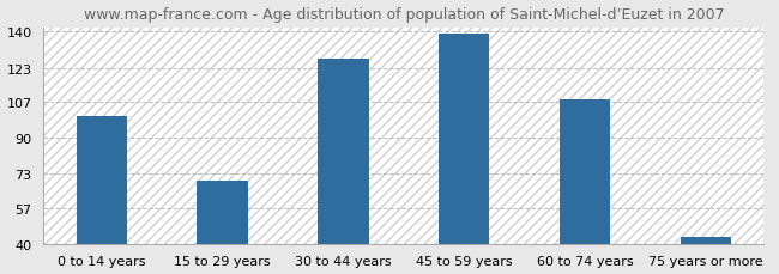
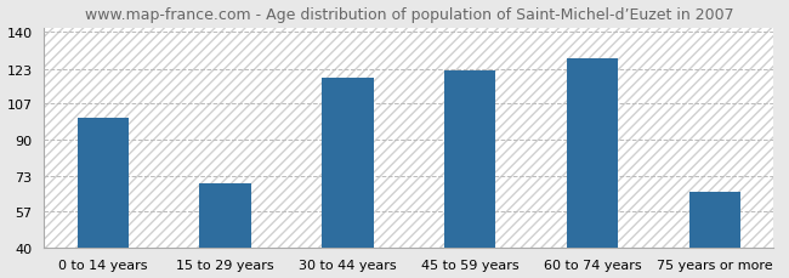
30 to 44 years: 127 -> 119
45 to 59 years: 139 -> 122
60 to 74 years: 108 -> 128
75 years or more: 43 -> 66
